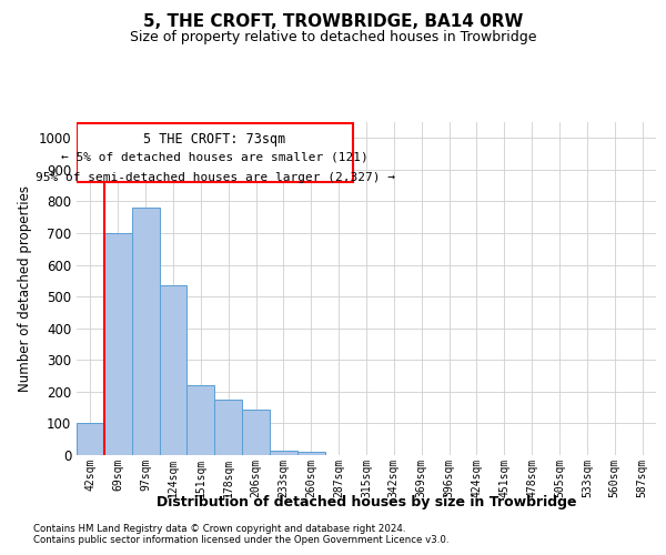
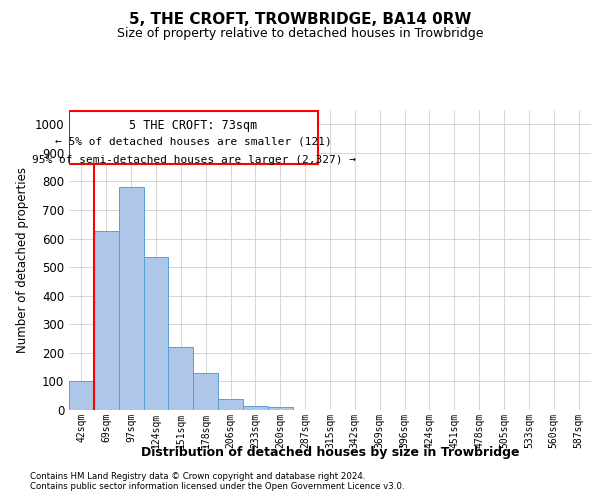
69sqm: 700 -> 625
178sqm: 175 -> 130
206sqm: 145 -> 40
